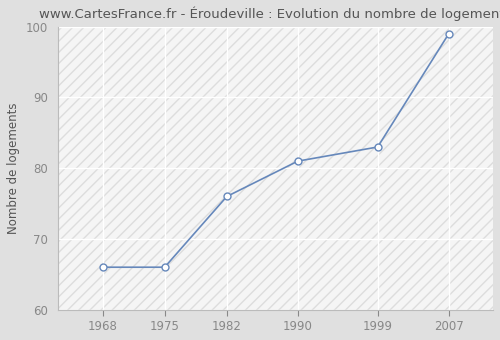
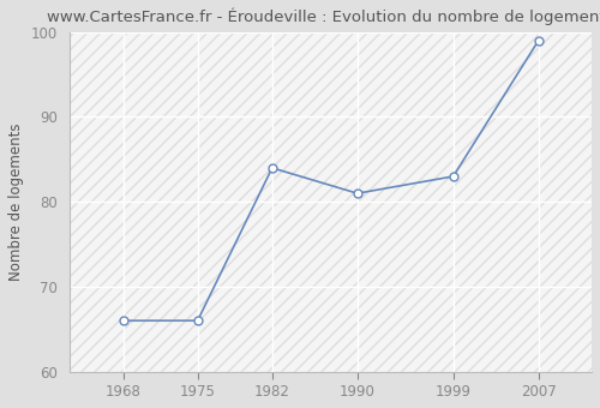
1982: 76 -> 84
